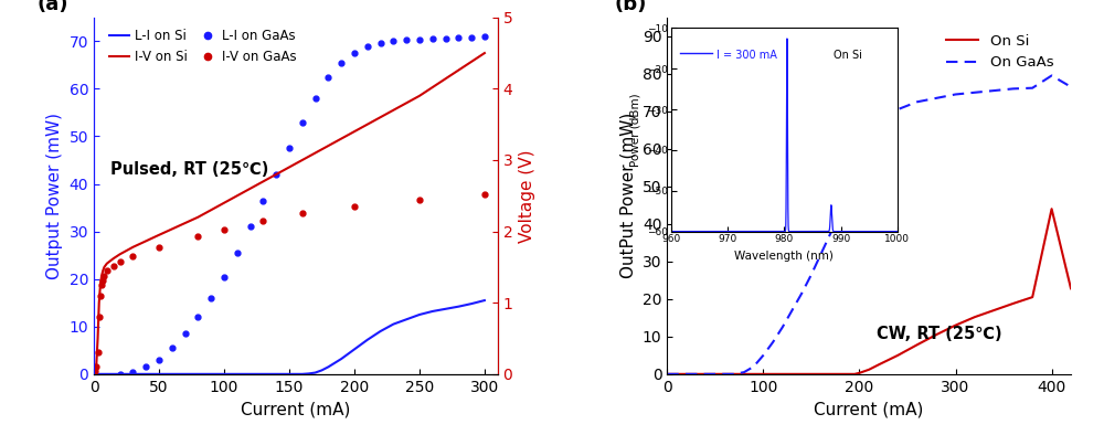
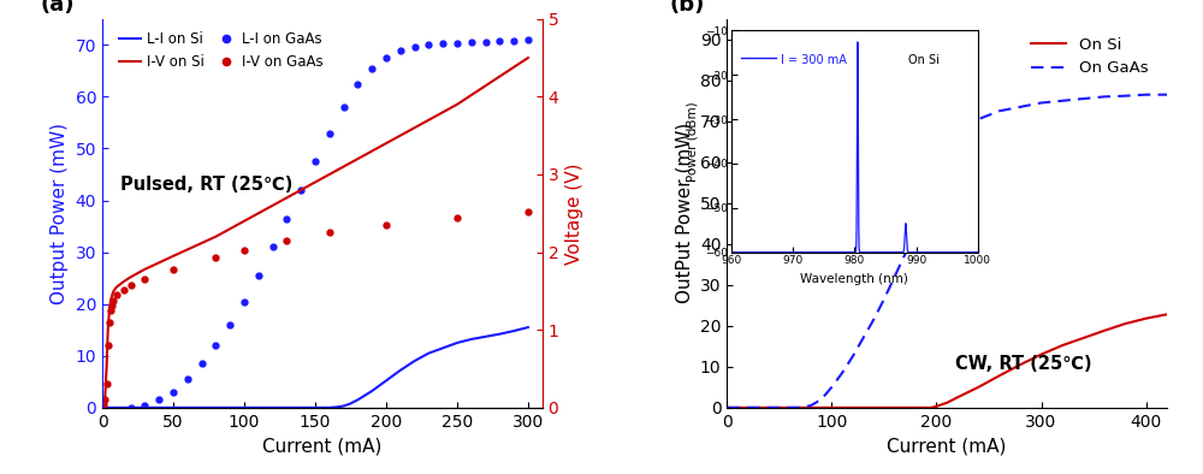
On Si/400: 44.0 -> 21.8
On GaAs/400: 79.5 -> 76.5
